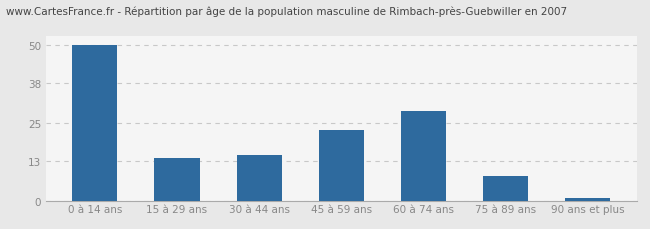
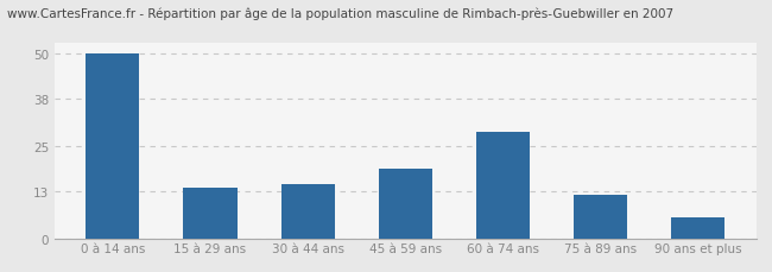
45 à 59 ans: 23 -> 19
75 à 89 ans: 8 -> 12
90 ans et plus: 1 -> 6
